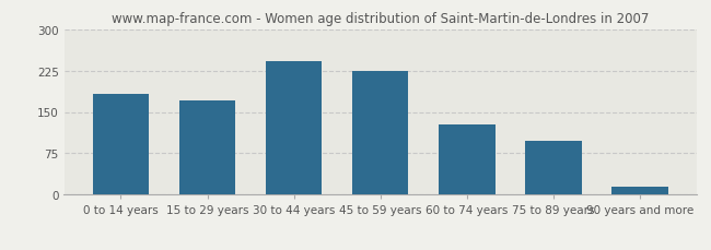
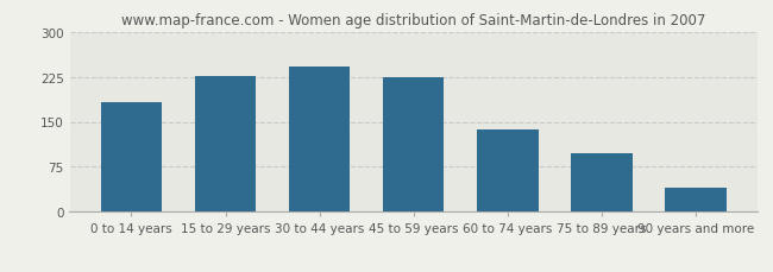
15 to 29 years: 170 -> 226
60 to 74 years: 128 -> 138
90 years and more: 15 -> 40
